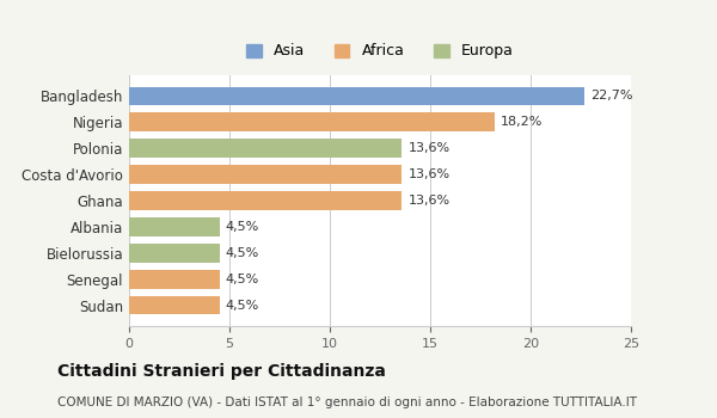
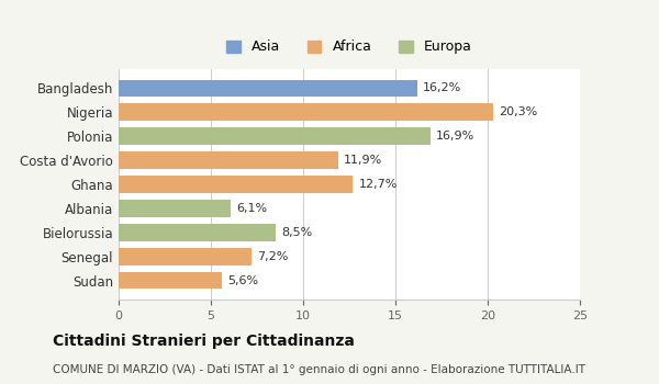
Bangladesh: 22,7% -> 16,2%
Nigeria: 18,2% -> 20,3%
Polonia: 13,6% -> 16,9%
Costa d'Avorio: 13,6% -> 11,9%
Ghana: 13,6% -> 12,7%
Albania: 4,5% -> 6,1%
Bielorussia: 4,5% -> 8,5%
Senegal: 4,5% -> 7,2%
Sudan: 4,5% -> 5,6%
